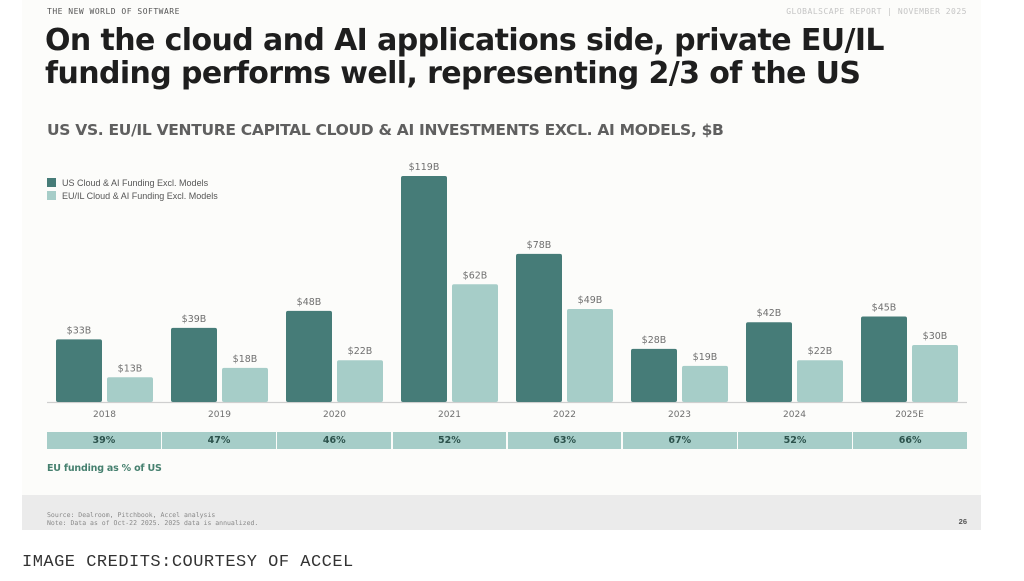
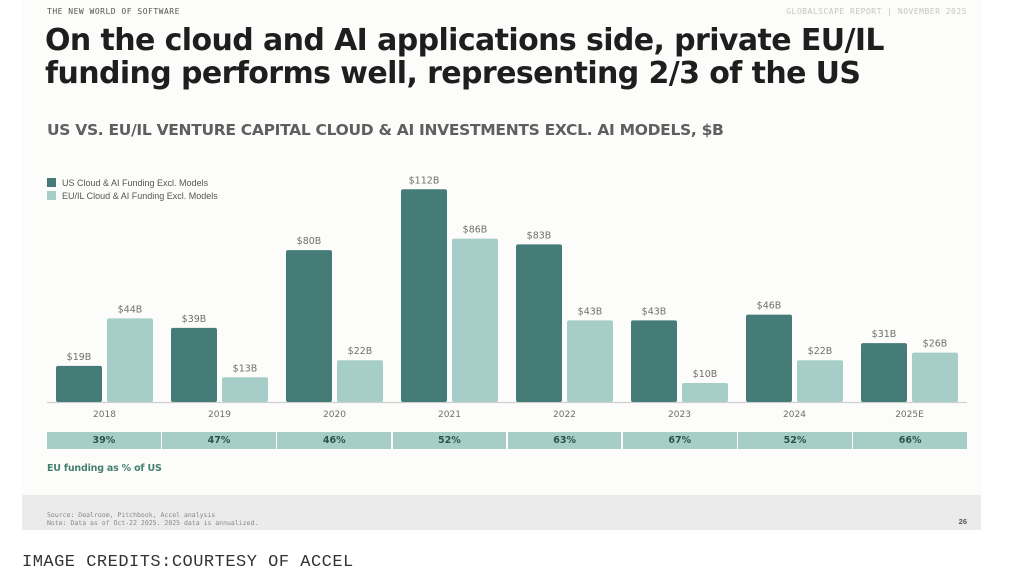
US Cloud & AI Funding Excl. Models/2018: $33B -> $19B
EU/IL Cloud & AI Funding Excl. Models/2018: $13B -> $44B
EU/IL Cloud & AI Funding Excl. Models/2019: $18B -> $13B
US Cloud & AI Funding Excl. Models/2020: $48B -> $80B
US Cloud & AI Funding Excl. Models/2021: $119B -> $112B
EU/IL Cloud & AI Funding Excl. Models/2021: $62B -> $86B
US Cloud & AI Funding Excl. Models/2022: $78B -> $83B
EU/IL Cloud & AI Funding Excl. Models/2022: $49B -> $43B
US Cloud & AI Funding Excl. Models/2023: $28B -> $43B
EU/IL Cloud & AI Funding Excl. Models/2023: $19B -> $10B
US Cloud & AI Funding Excl. Models/2024: $42B -> $46B
US Cloud & AI Funding Excl. Models/2025E: $45B -> $31B
EU/IL Cloud & AI Funding Excl. Models/2025E: $30B -> $26B
